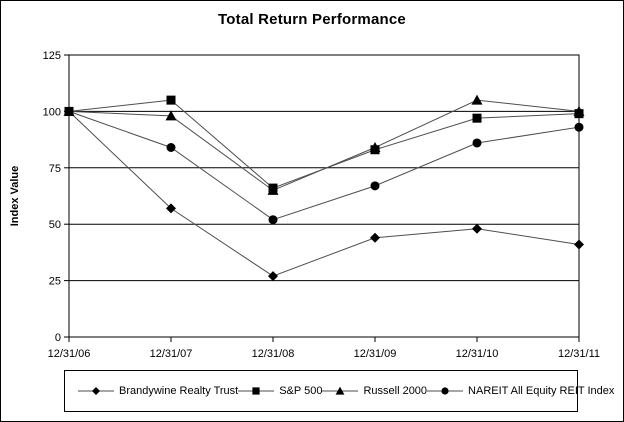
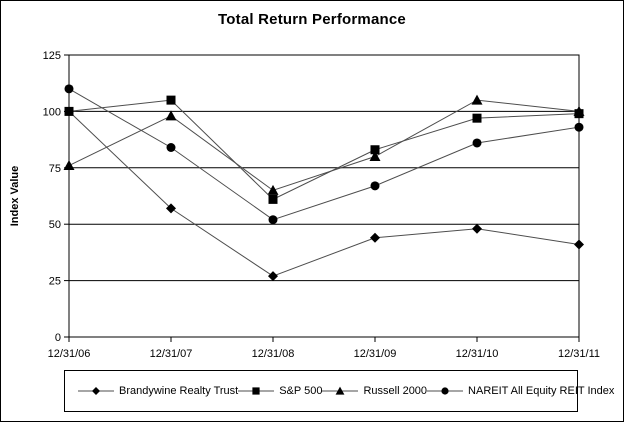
Russell 2000/12/31/06: 100 -> 76
NAREIT All Equity REIT Index/12/31/06: 100 -> 110
S&P 500/12/31/08: 66 -> 61
Russell 2000/12/31/09: 84 -> 80
